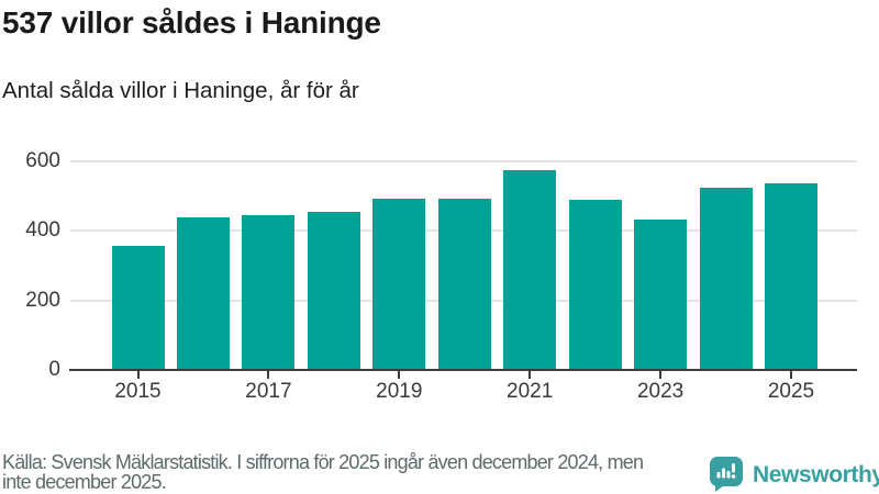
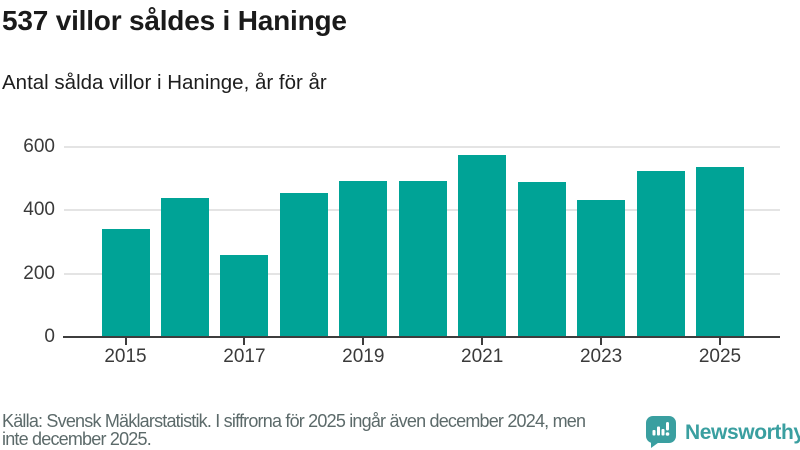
2015: 360 -> 340
2017: 440 -> 260
